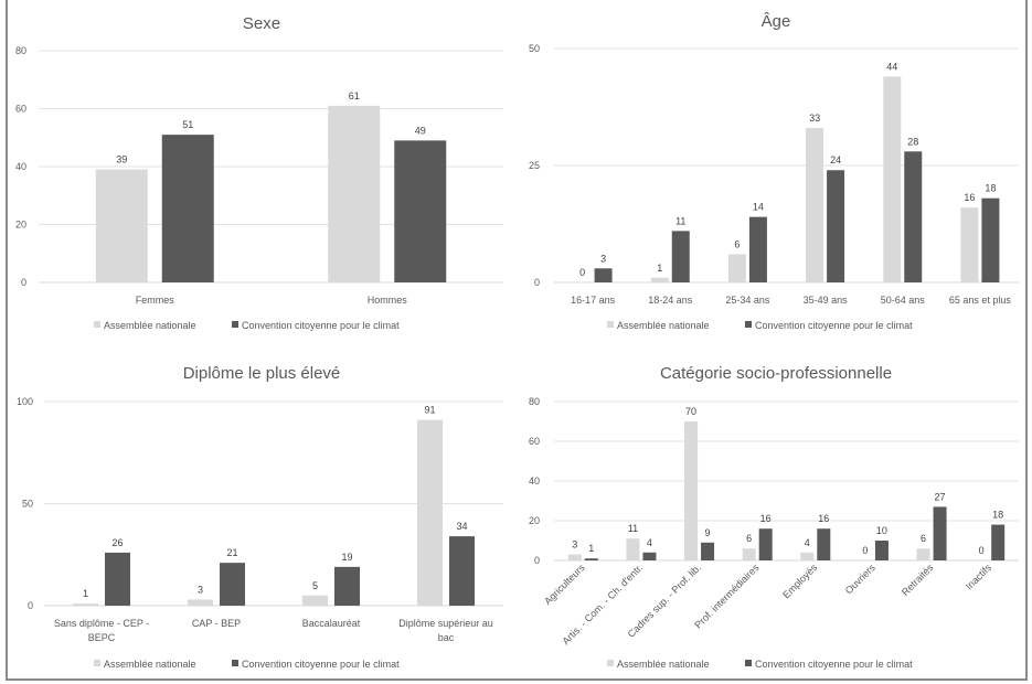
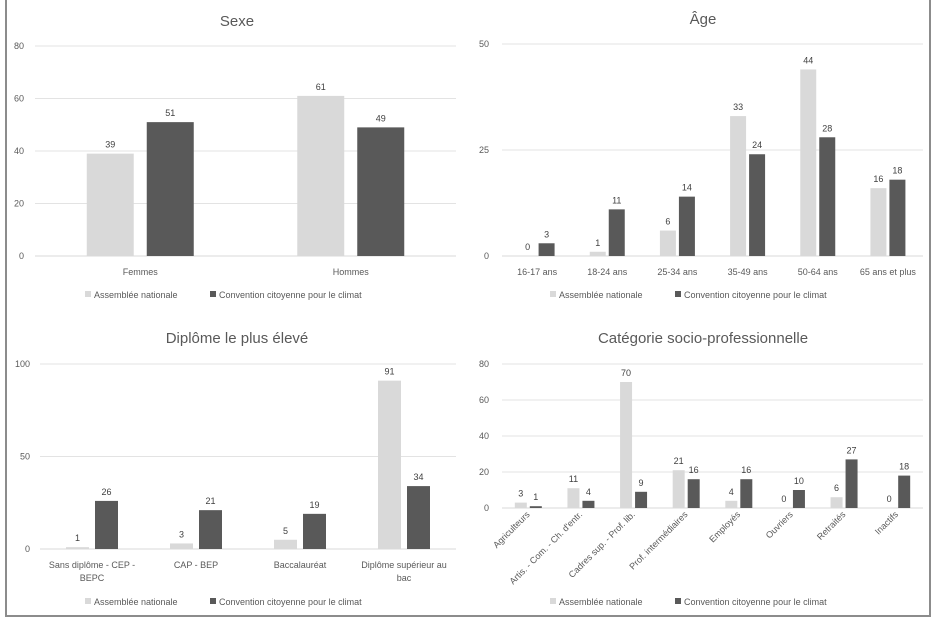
Catégorie socio-professionnelle/Assemblée nationale/Prof. intermédiaires: 6 -> 21
